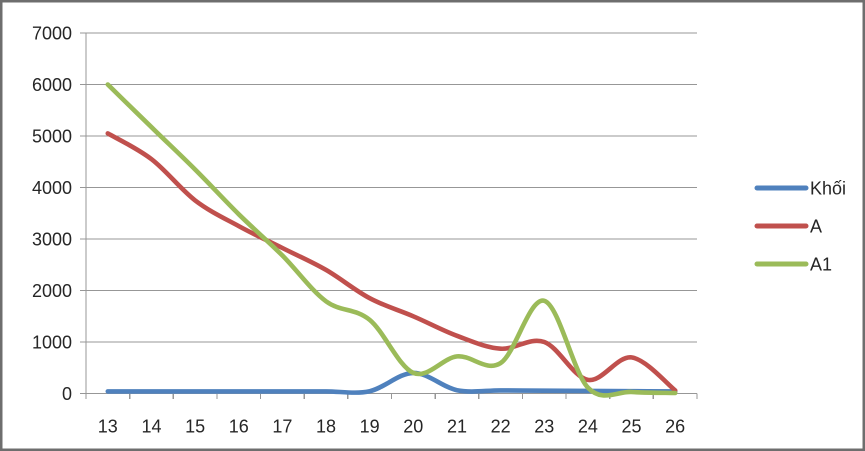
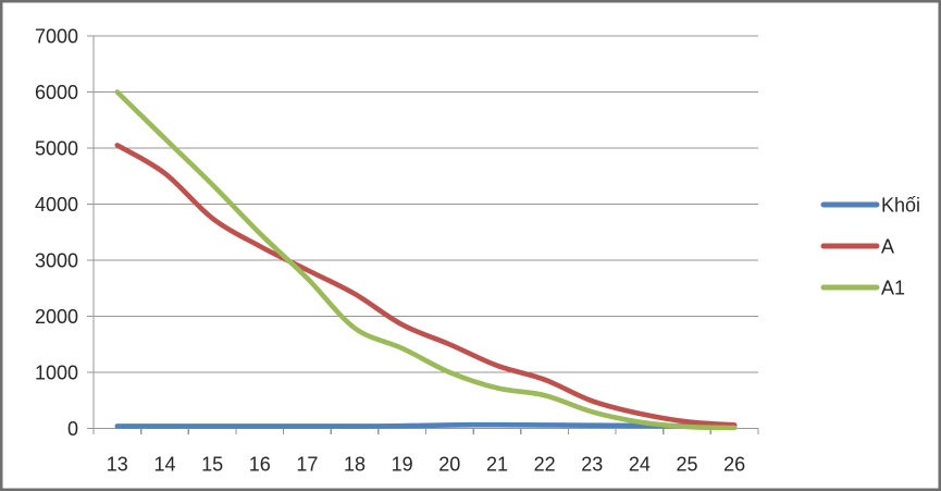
Khối/20: 400 -> 100
A1/20: 400 -> 1000
A/23: 1000 -> 500
A1/23: 1800 -> 300
A/25: 700 -> 100
